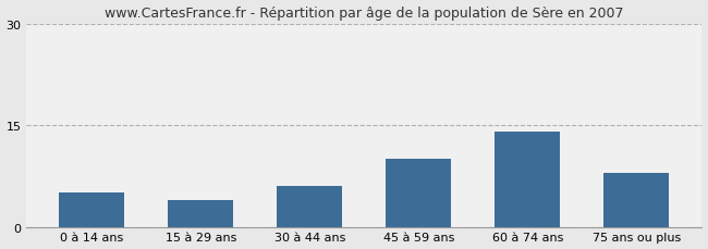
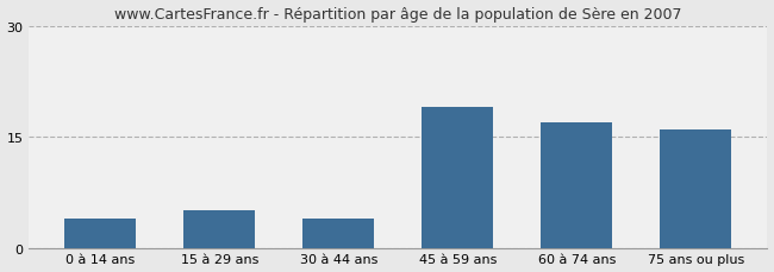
0 à 14 ans: 5 -> 4
15 à 29 ans: 4 -> 5
30 à 44 ans: 6 -> 4
45 à 59 ans: 10 -> 19
60 à 74 ans: 14 -> 17
75 ans ou plus: 8 -> 16
